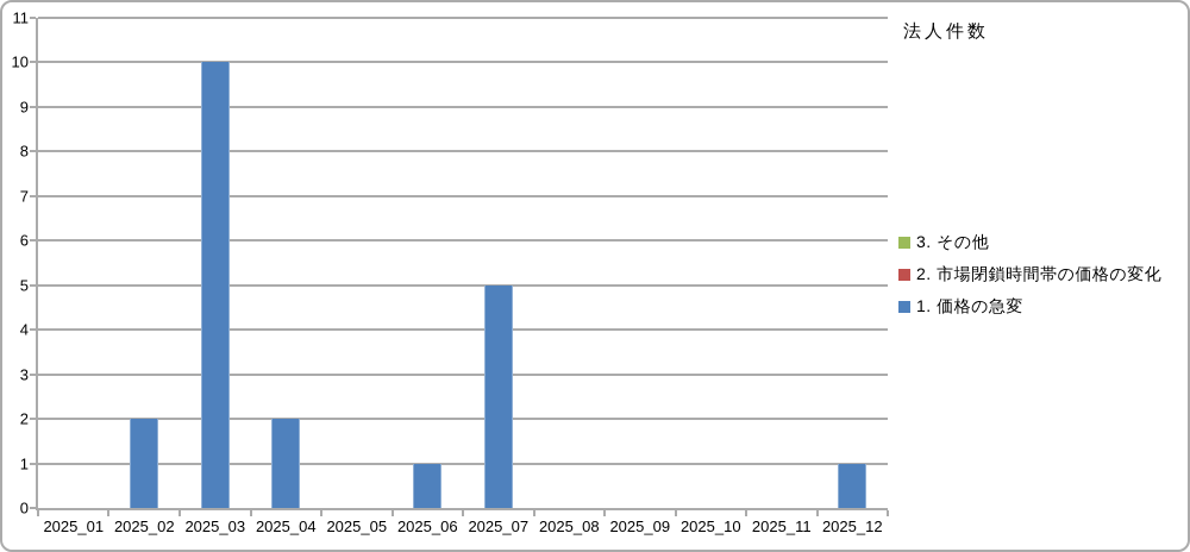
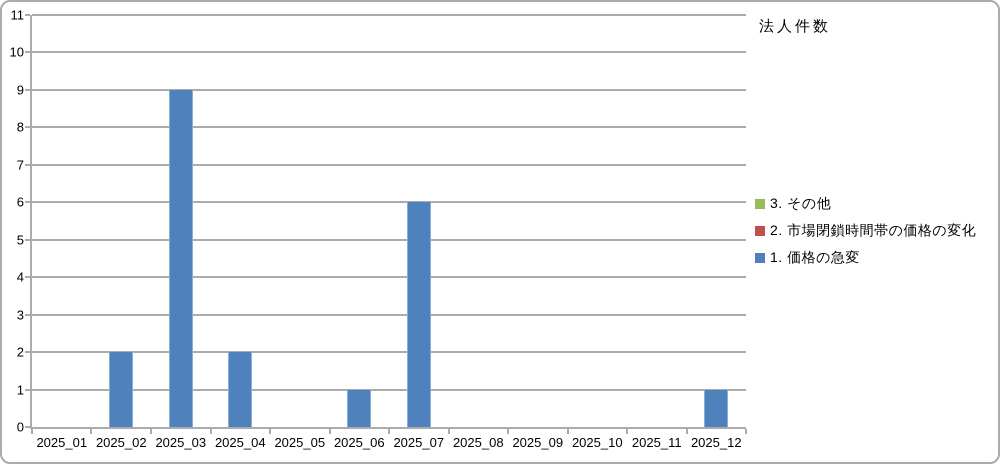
1. 価格の急変/2025_03: 10 -> 9
1. 価格の急変/2025_07: 5 -> 6
